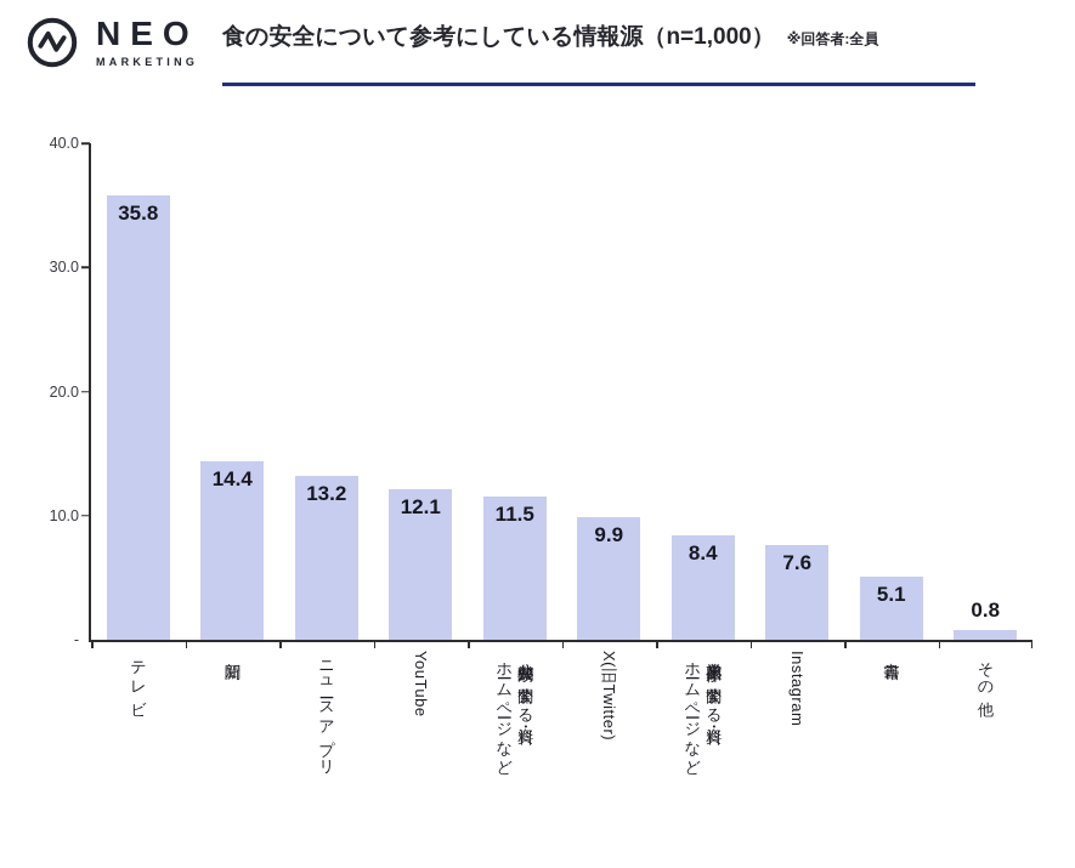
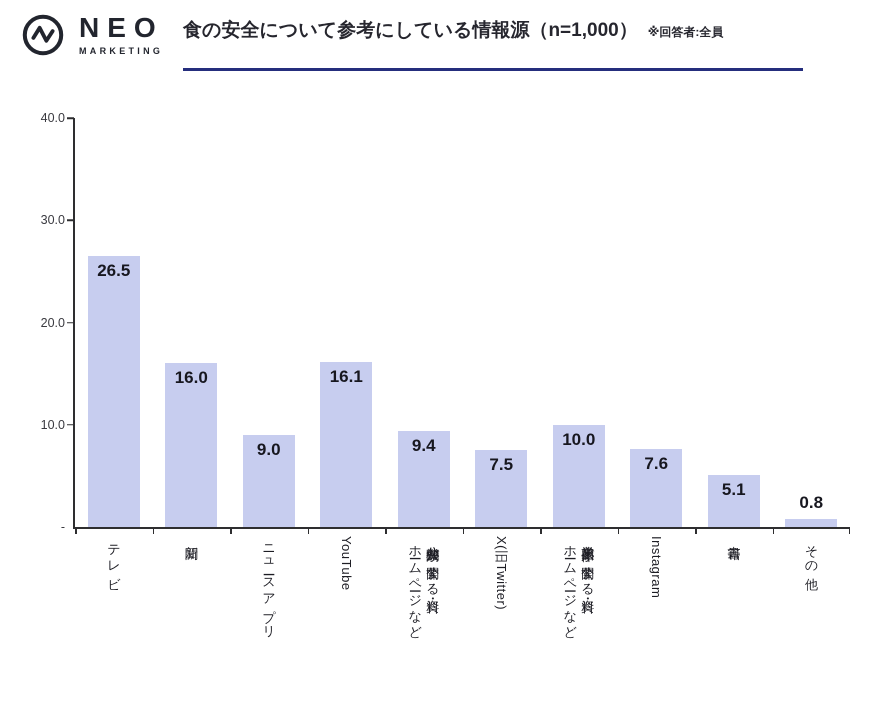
テレビ: 35.8 -> 26.5
新聞: 14.4 -> 16.0
ニュースアプリ: 13.2 -> 9.0
YouTube: 12.1 -> 16.1
公共機関が公開する資料・ ホームページなど: 11.5 -> 9.4
X(旧Twitter): 9.9 -> 7.5
業界団体が公開する資料・ ホームページなど: 8.4 -> 10.0
